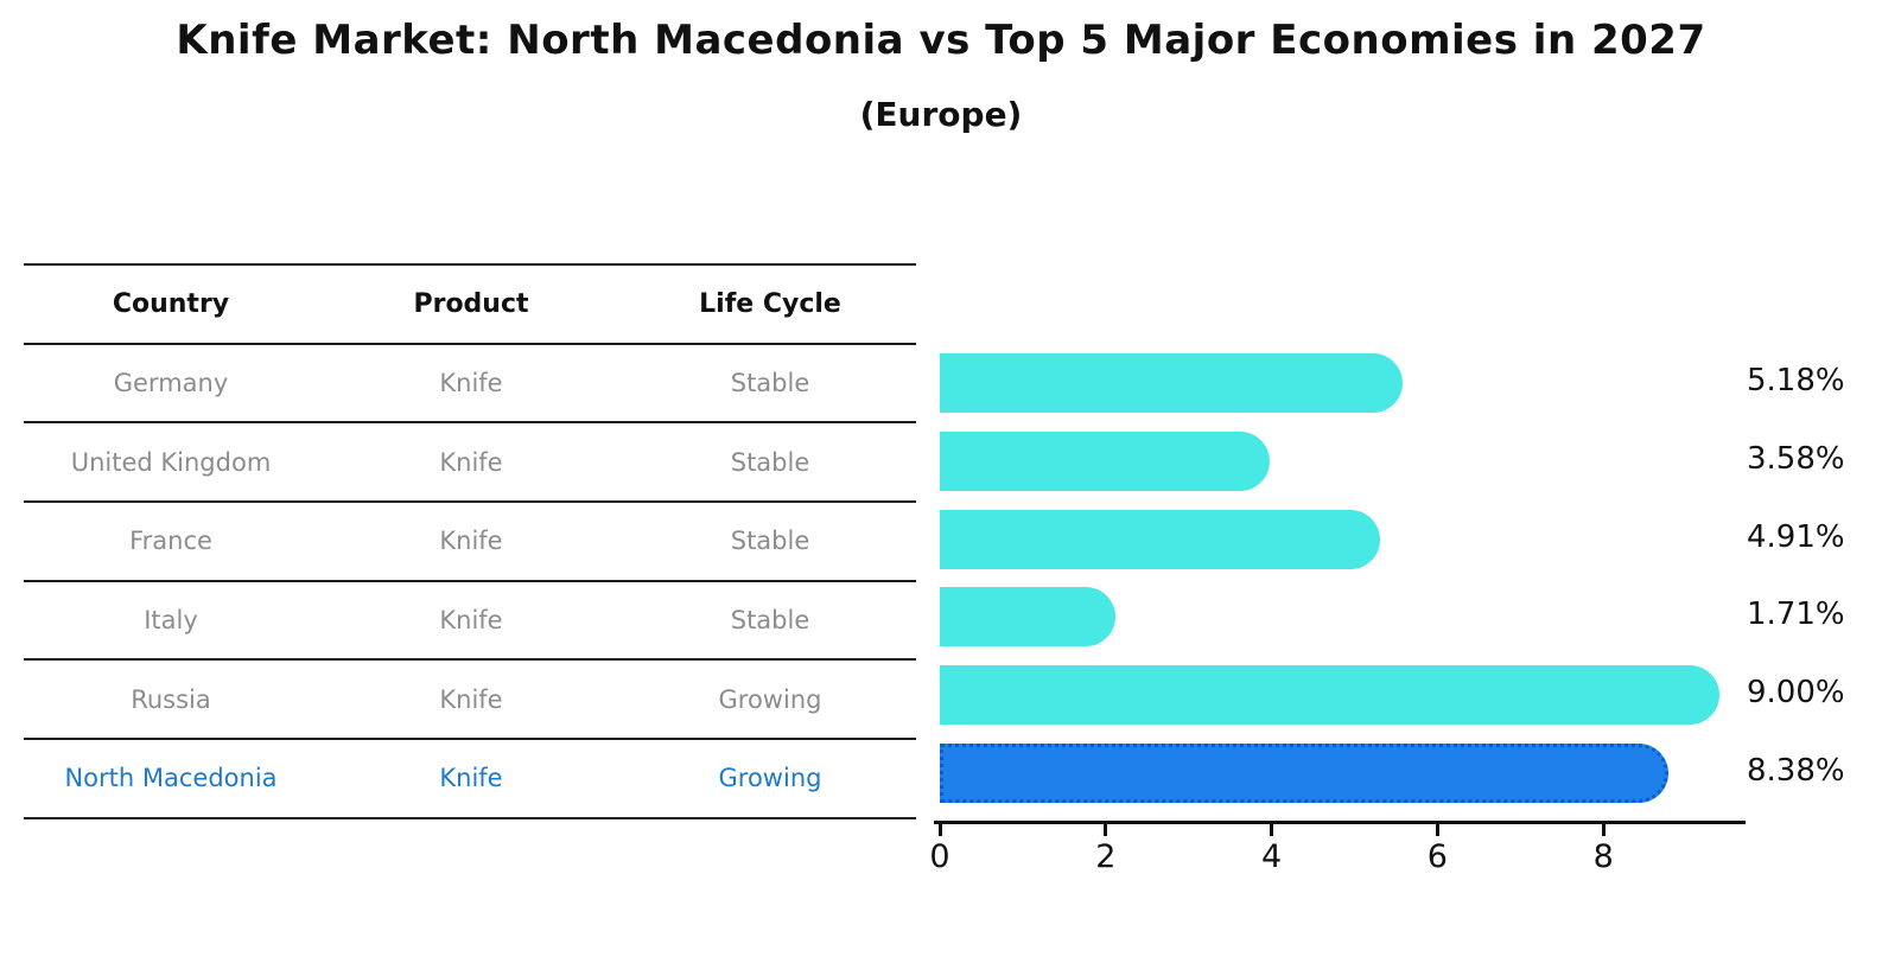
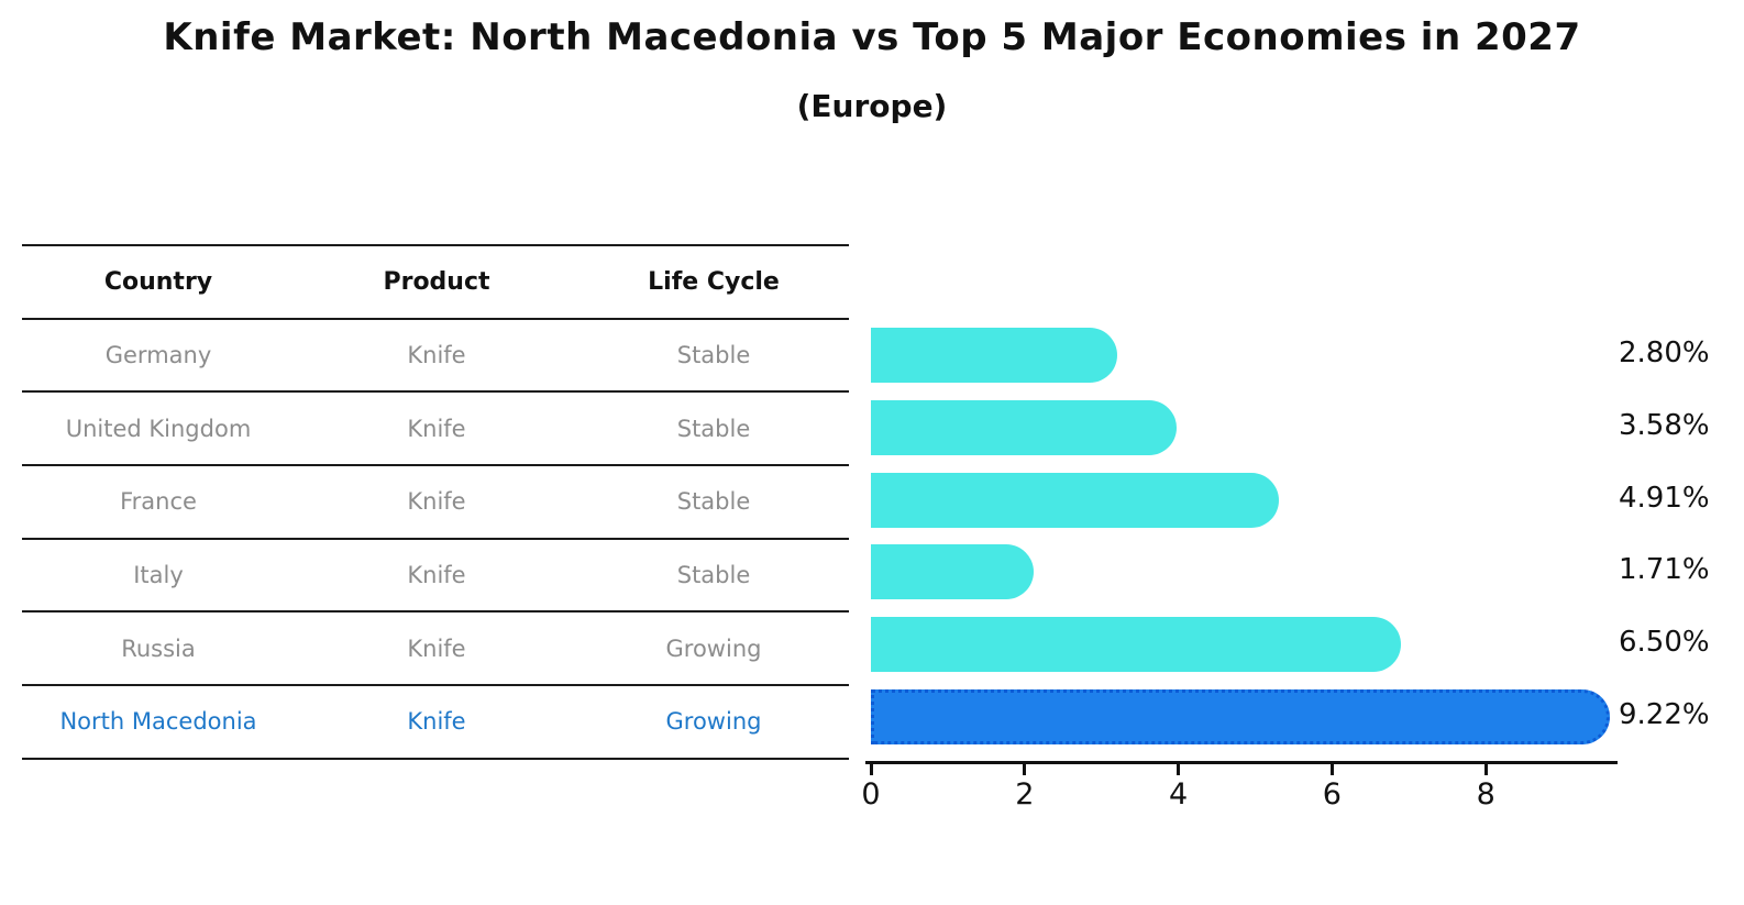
Germany: 5.18% -> 2.80%
Russia: 9.00% -> 6.50%
North Macedonia: 8.38% -> 9.22%
